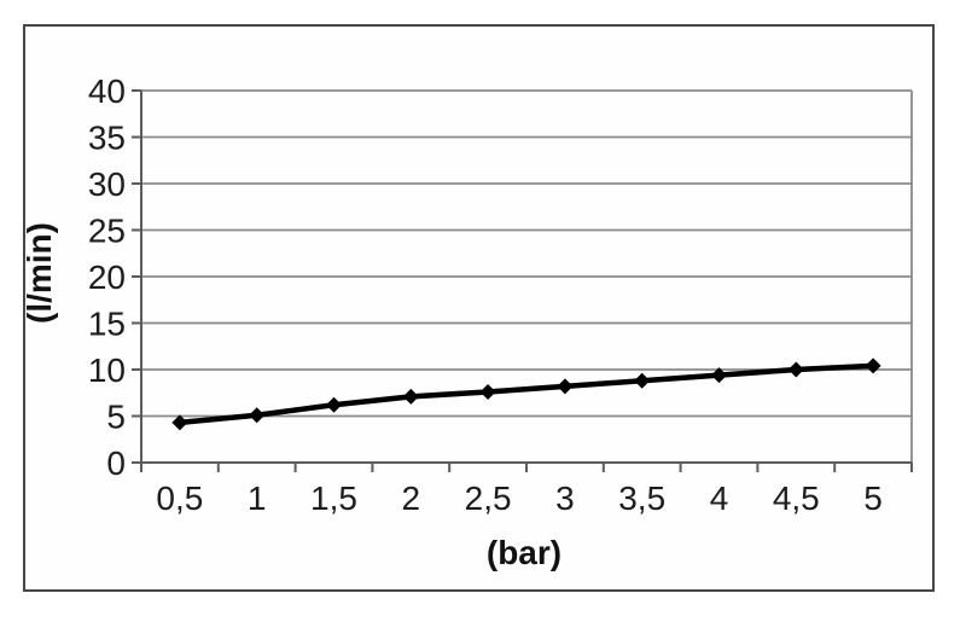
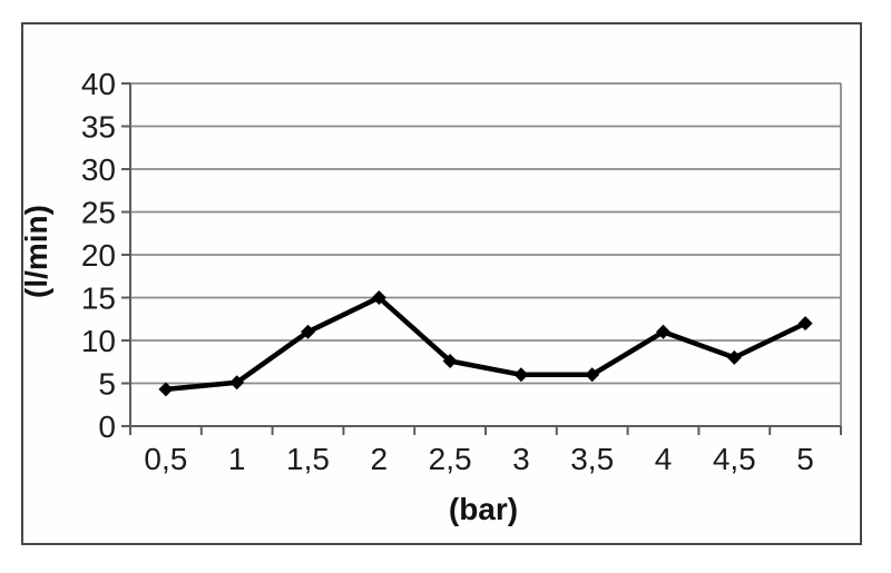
1,5: 6 -> 11
2: 7 -> 15
3: 8 -> 6
3,5: 9 -> 6
4: 9 -> 11
4,5: 10 -> 8
5: 10 -> 12
